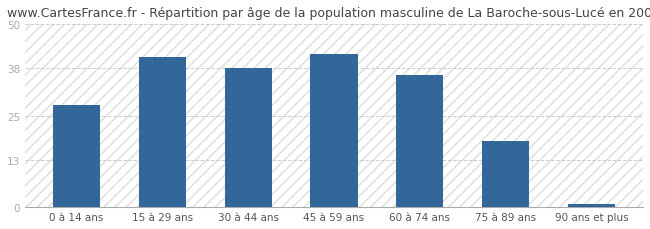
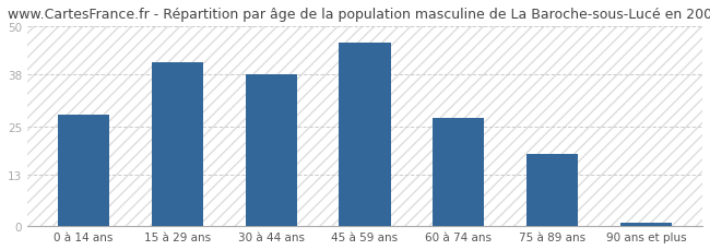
45 à 59 ans: 42 -> 46
60 à 74 ans: 36 -> 27
